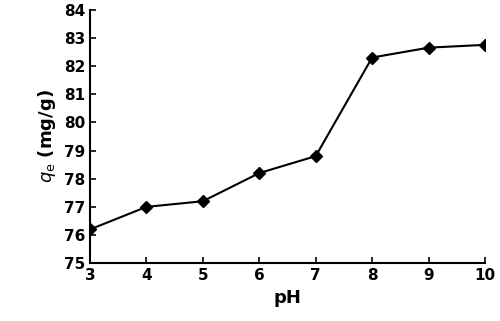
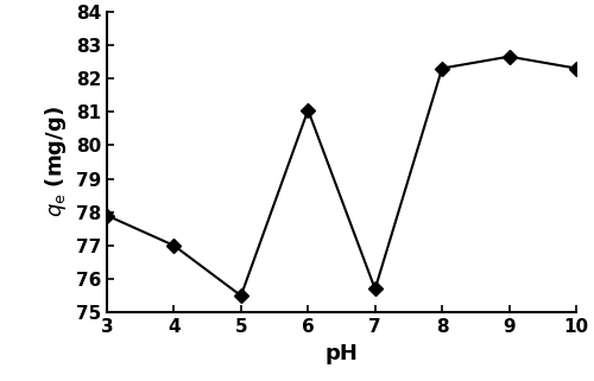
3: 76.20 -> 77.90
5: 77.20 -> 75.50
6: 78.20 -> 81.05
7: 78.80 -> 75.70
10: 82.75 -> 82.30
